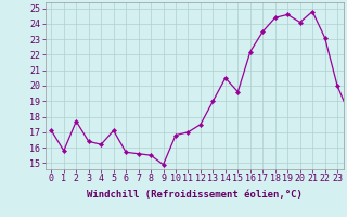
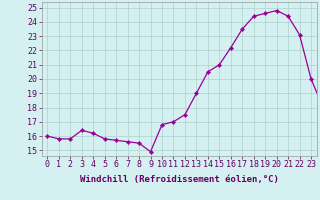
0: 17.1 -> 16.0
2: 17.7 -> 15.8
5: 17.1 -> 15.8
15: 19.6 -> 21.0
20: 24.1 -> 24.8
21: 24.8 -> 24.4
